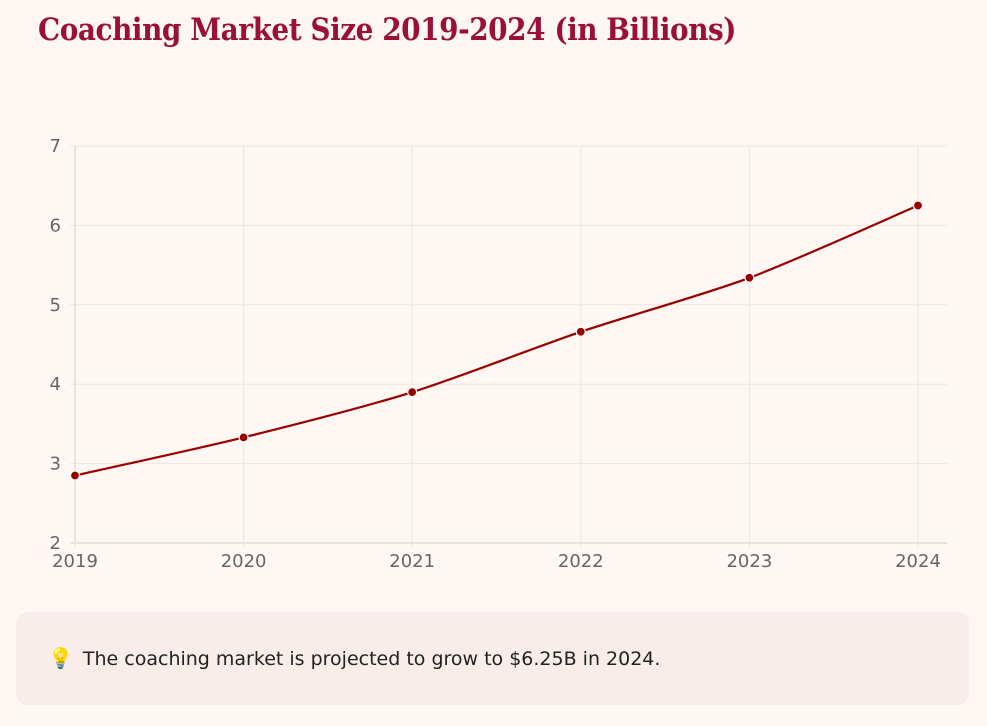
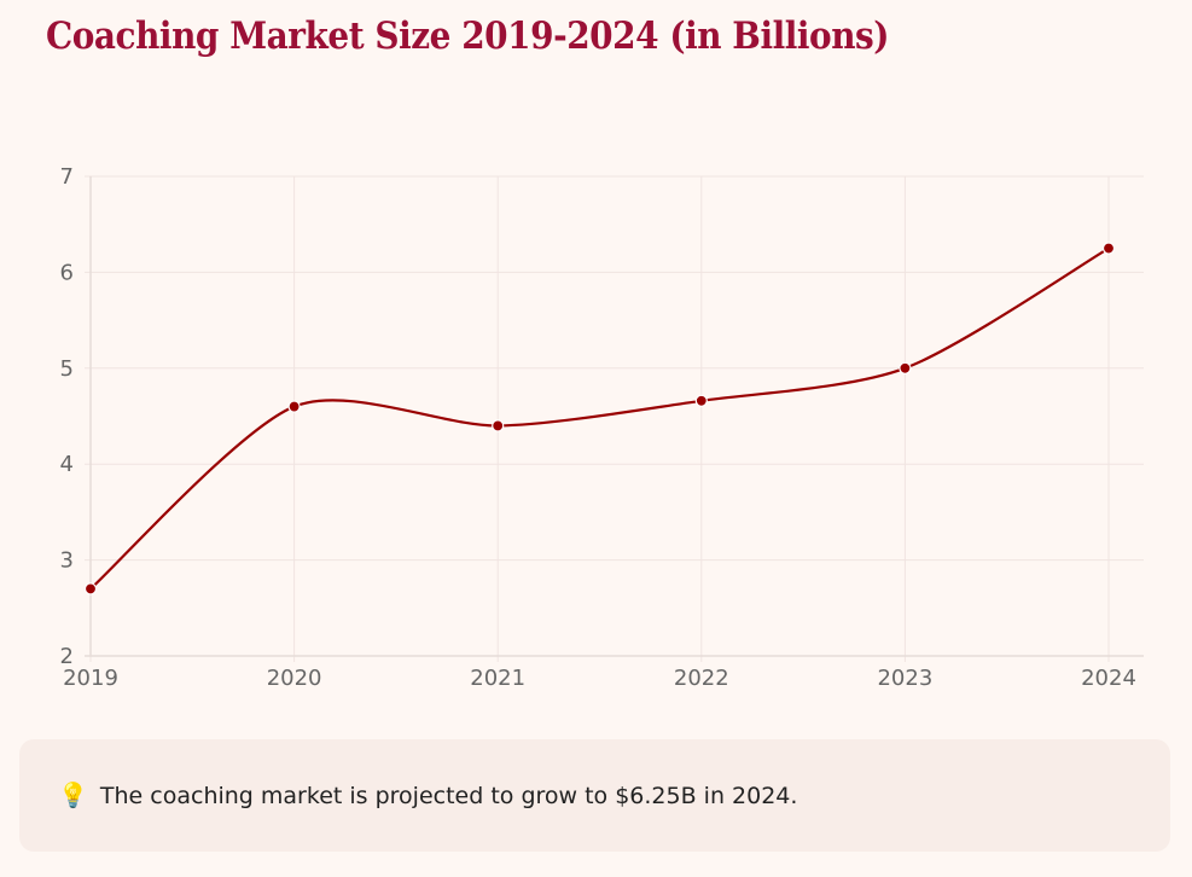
2019: 2.9 -> 2.7
2020: 3.3 -> 4.6
2021: 3.9 -> 4.4
2023: 5.3 -> 5.0
